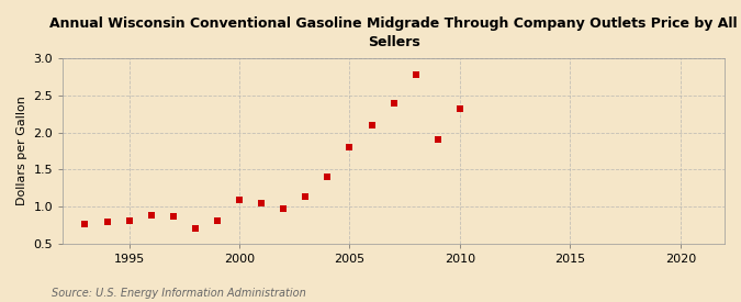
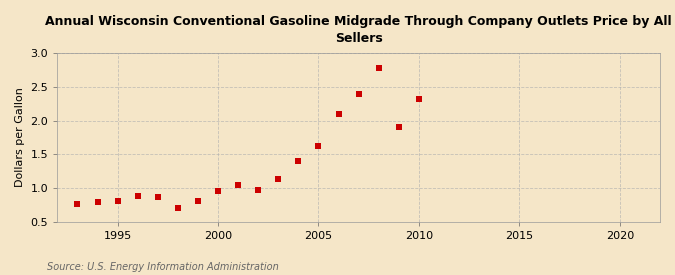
2000: 1.09 -> 0.96
2005: 1.80 -> 1.62
